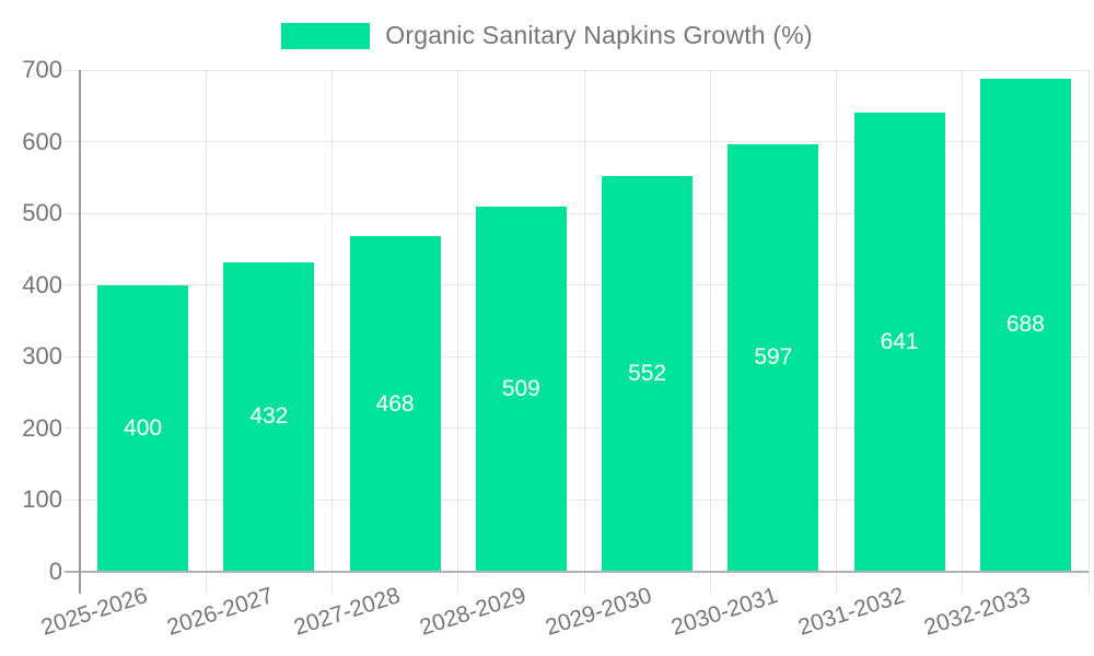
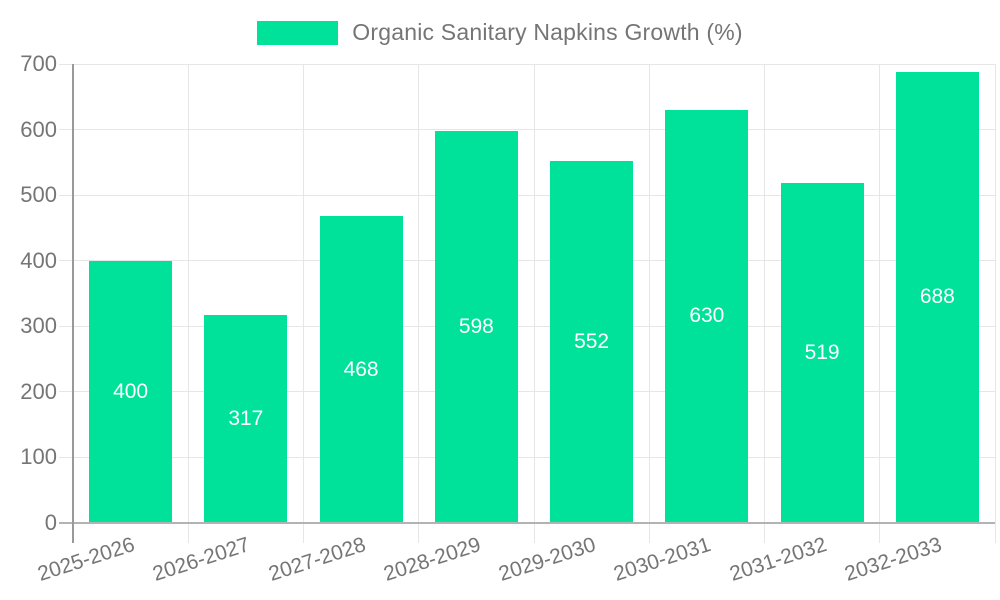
2026-2027: 432 -> 317
2028-2029: 509 -> 598
2030-2031: 597 -> 630
2031-2032: 641 -> 519
